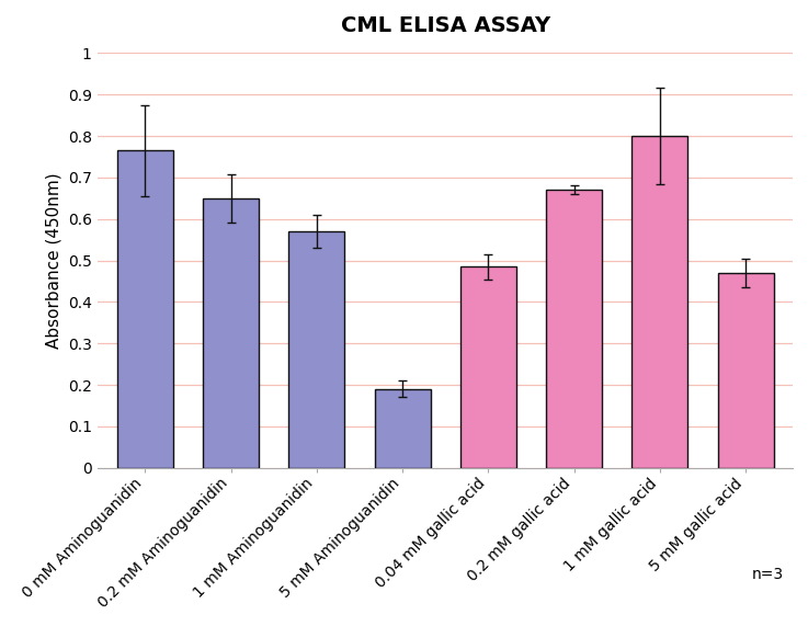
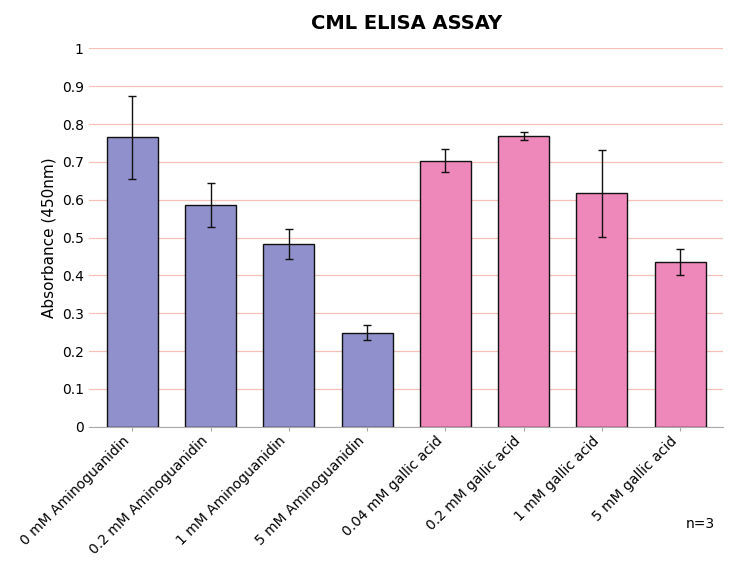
0.2 mM Aminoguanidin: 0.650 -> 0.585
1 mM Aminoguanidin: 0.570 -> 0.482
5 mM Aminoguanidin: 0.190 -> 0.248
0.04 mM gallic acid: 0.485 -> 0.703
0.2 mM gallic acid: 0.670 -> 0.768
1 mM gallic acid: 0.800 -> 0.617
5 mM gallic acid: 0.470 -> 0.435
